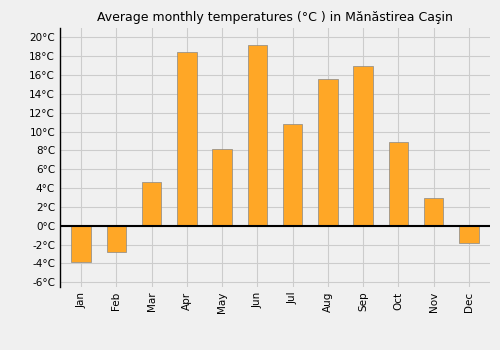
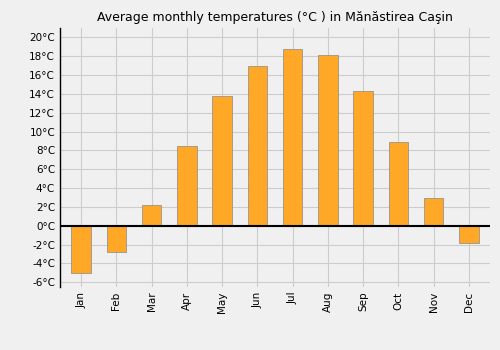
Jan: -3.8°C -> -5.0°C
Mar: 4.6°C -> 2.2°C
Apr: 18.4°C -> 8.5°C
May: 8.2°C -> 13.8°C
Jun: 19.2°C -> 17.0°C
Jul: 10.8°C -> 18.8°C
Aug: 15.6°C -> 18.1°C
Sep: 17.0°C -> 14.3°C
